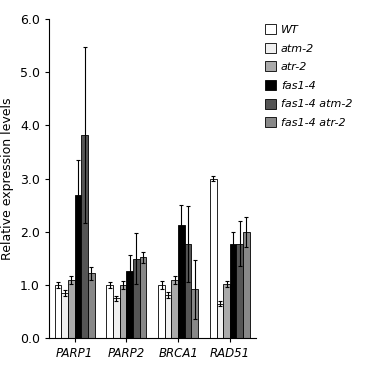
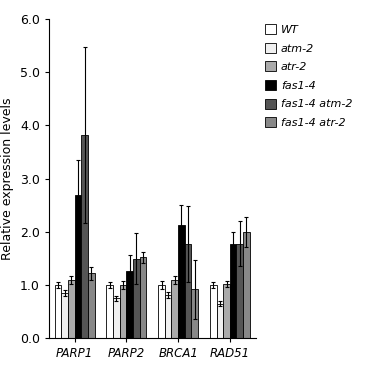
WT/RAD51: 3 -> 1
